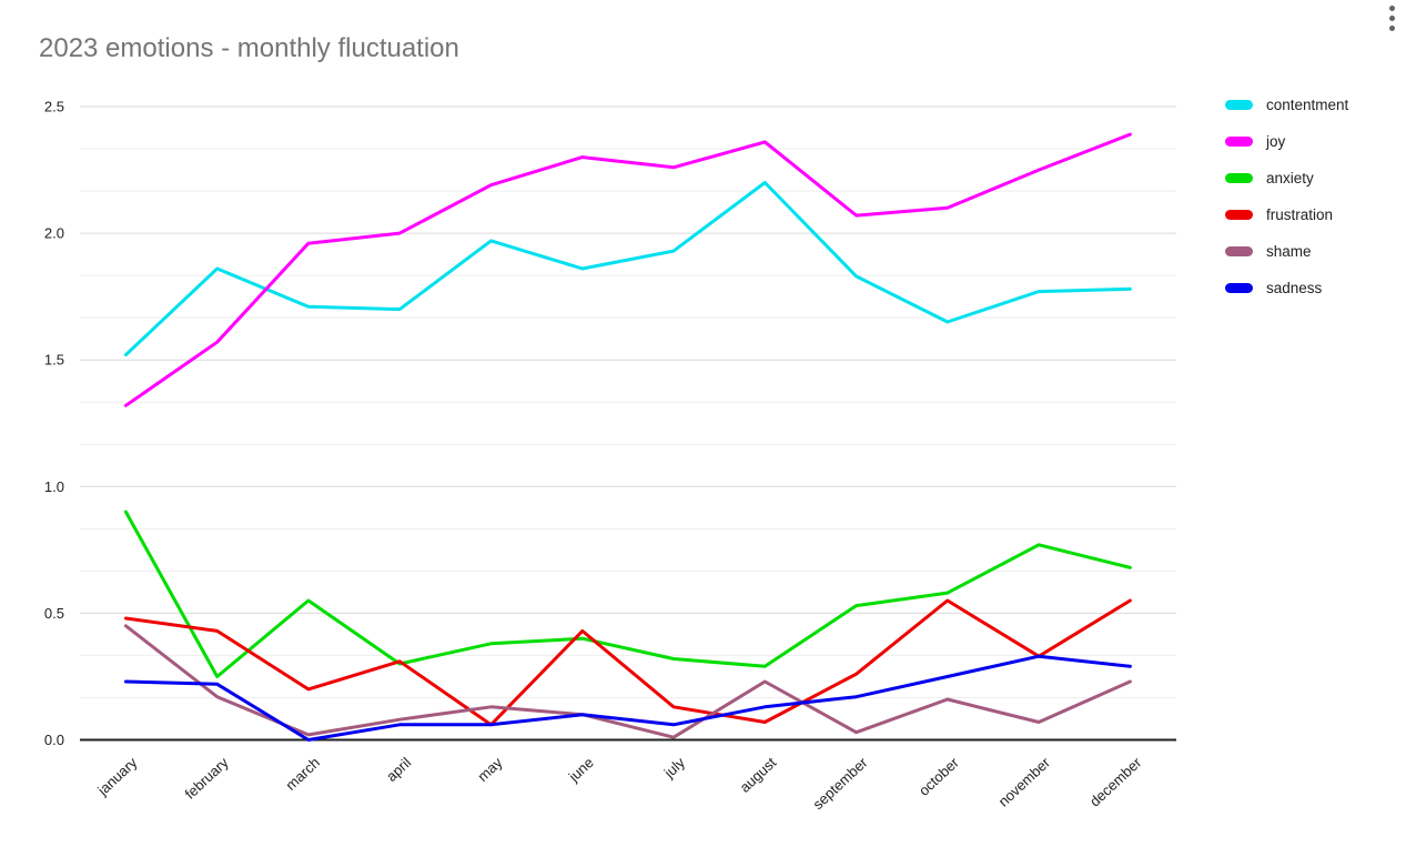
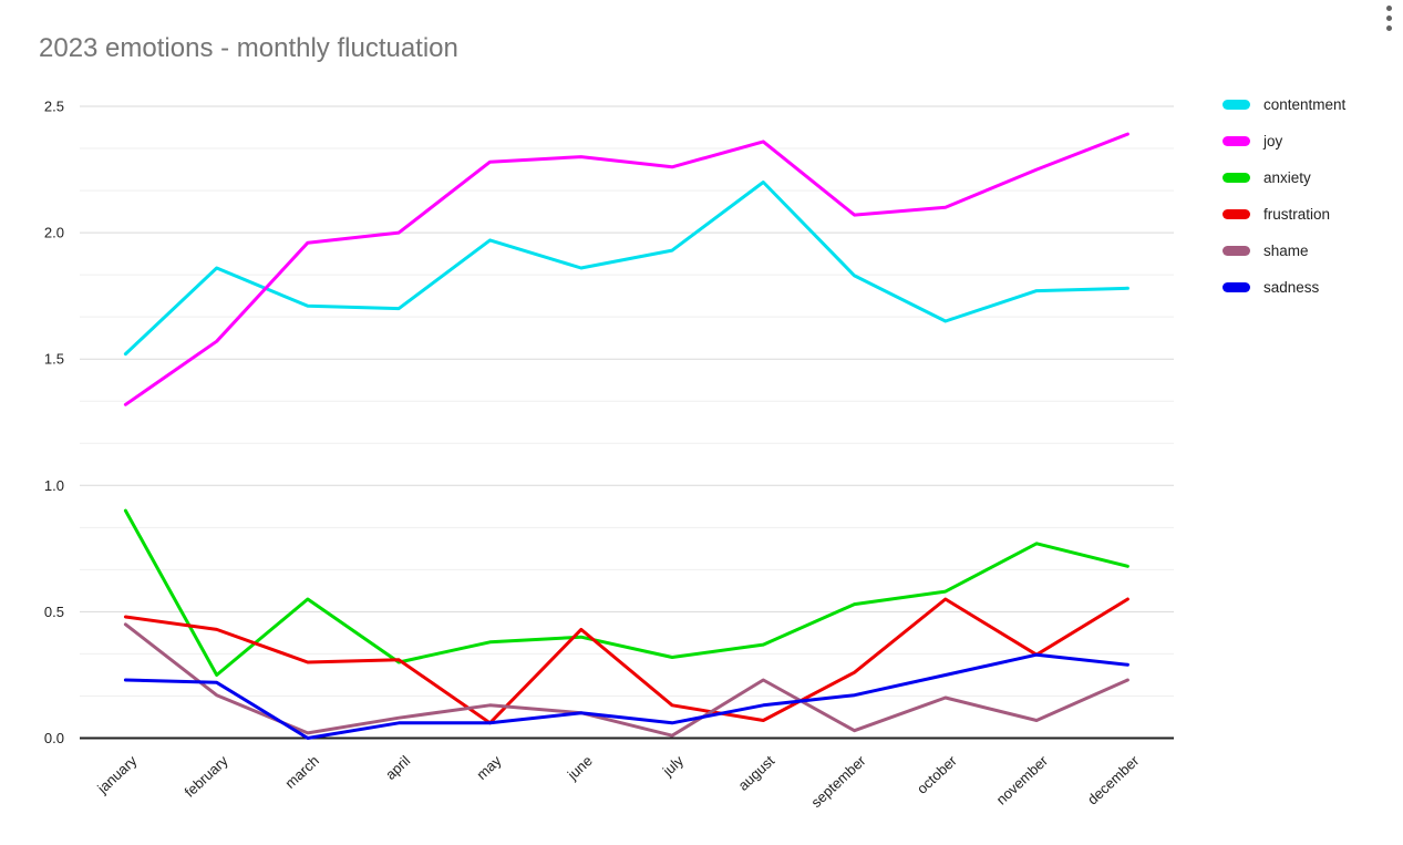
frustration/march: 0.20 -> 0.30
joy/may: 2.19 -> 2.28
anxiety/august: 0.29 -> 0.37
